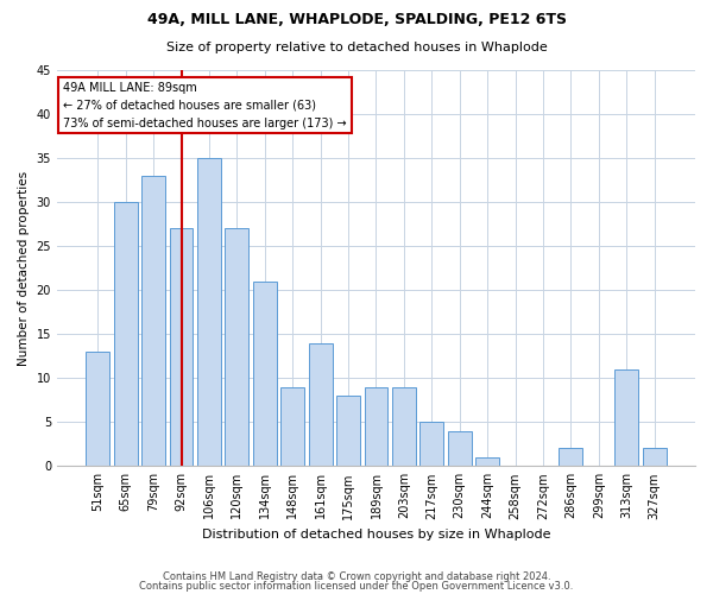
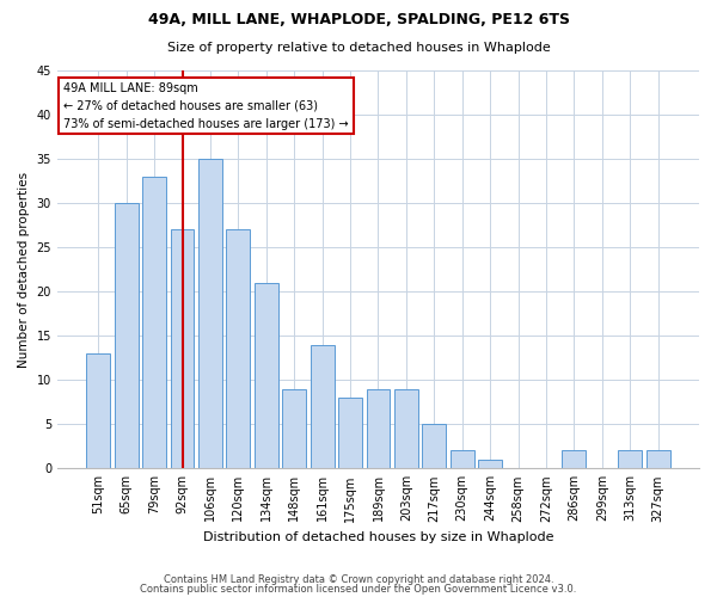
230sqm: 4 -> 2
313sqm: 11 -> 2
